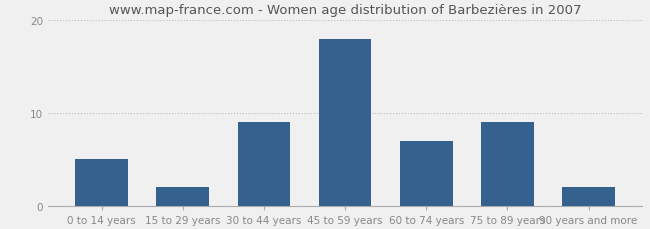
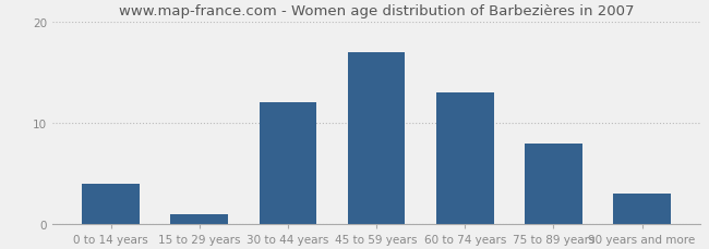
0 to 14 years: 5 -> 4
15 to 29 years: 2 -> 1
30 to 44 years: 9 -> 12
45 to 59 years: 18 -> 17
60 to 74 years: 7 -> 13
75 to 89 years: 9 -> 8
90 years and more: 2 -> 3
